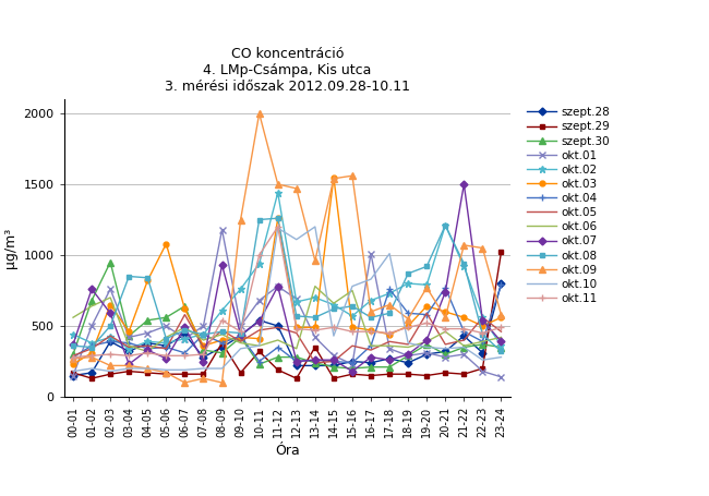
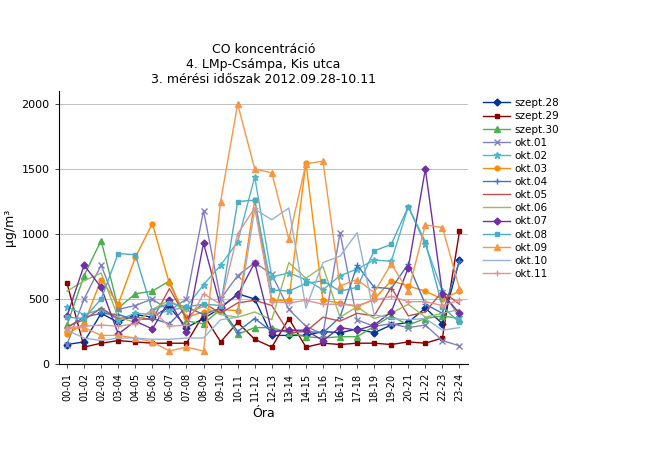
szept.29/00-01: 170 -> 620
okt.10/00-01: 180 -> 260
okt.11/05-06: 290 -> 410
okt.06/17-18: 360 -> 440
